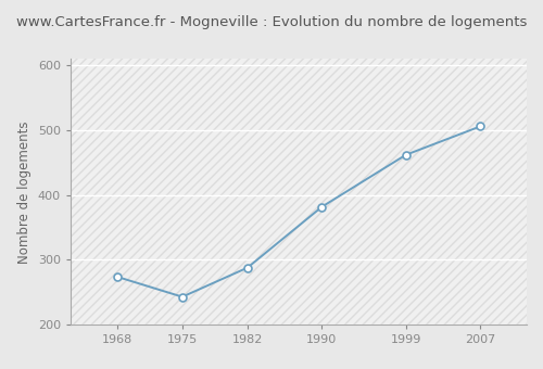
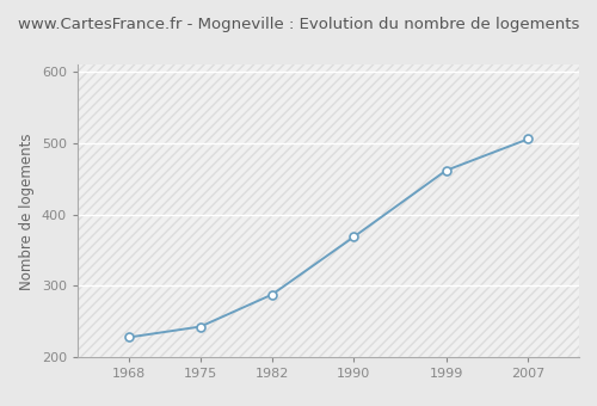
1968: 274 -> 228
1990: 382 -> 369
